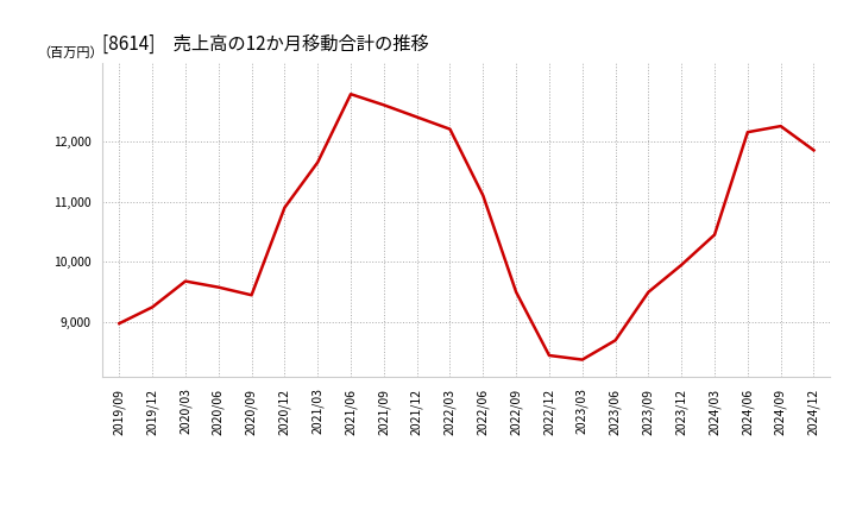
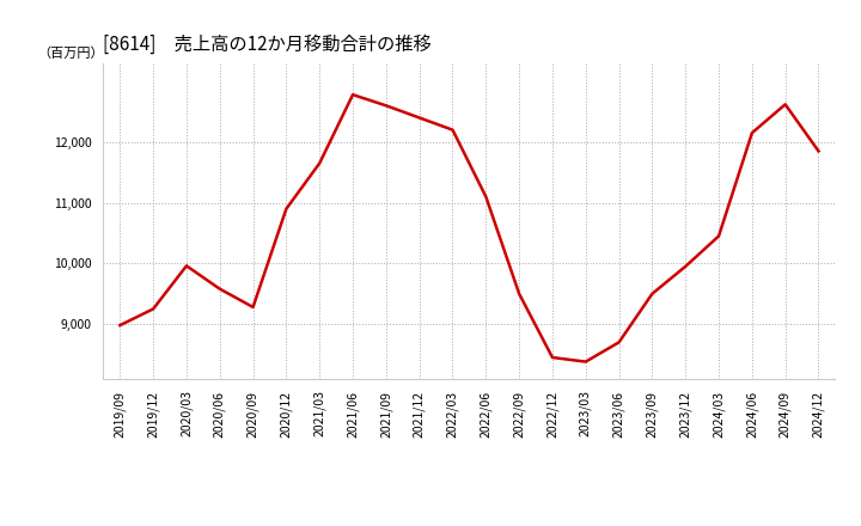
2020/03: 9,680 -> 9,960
2020/09: 9,450 -> 9,280
2024/09: 12,250 -> 12,620
